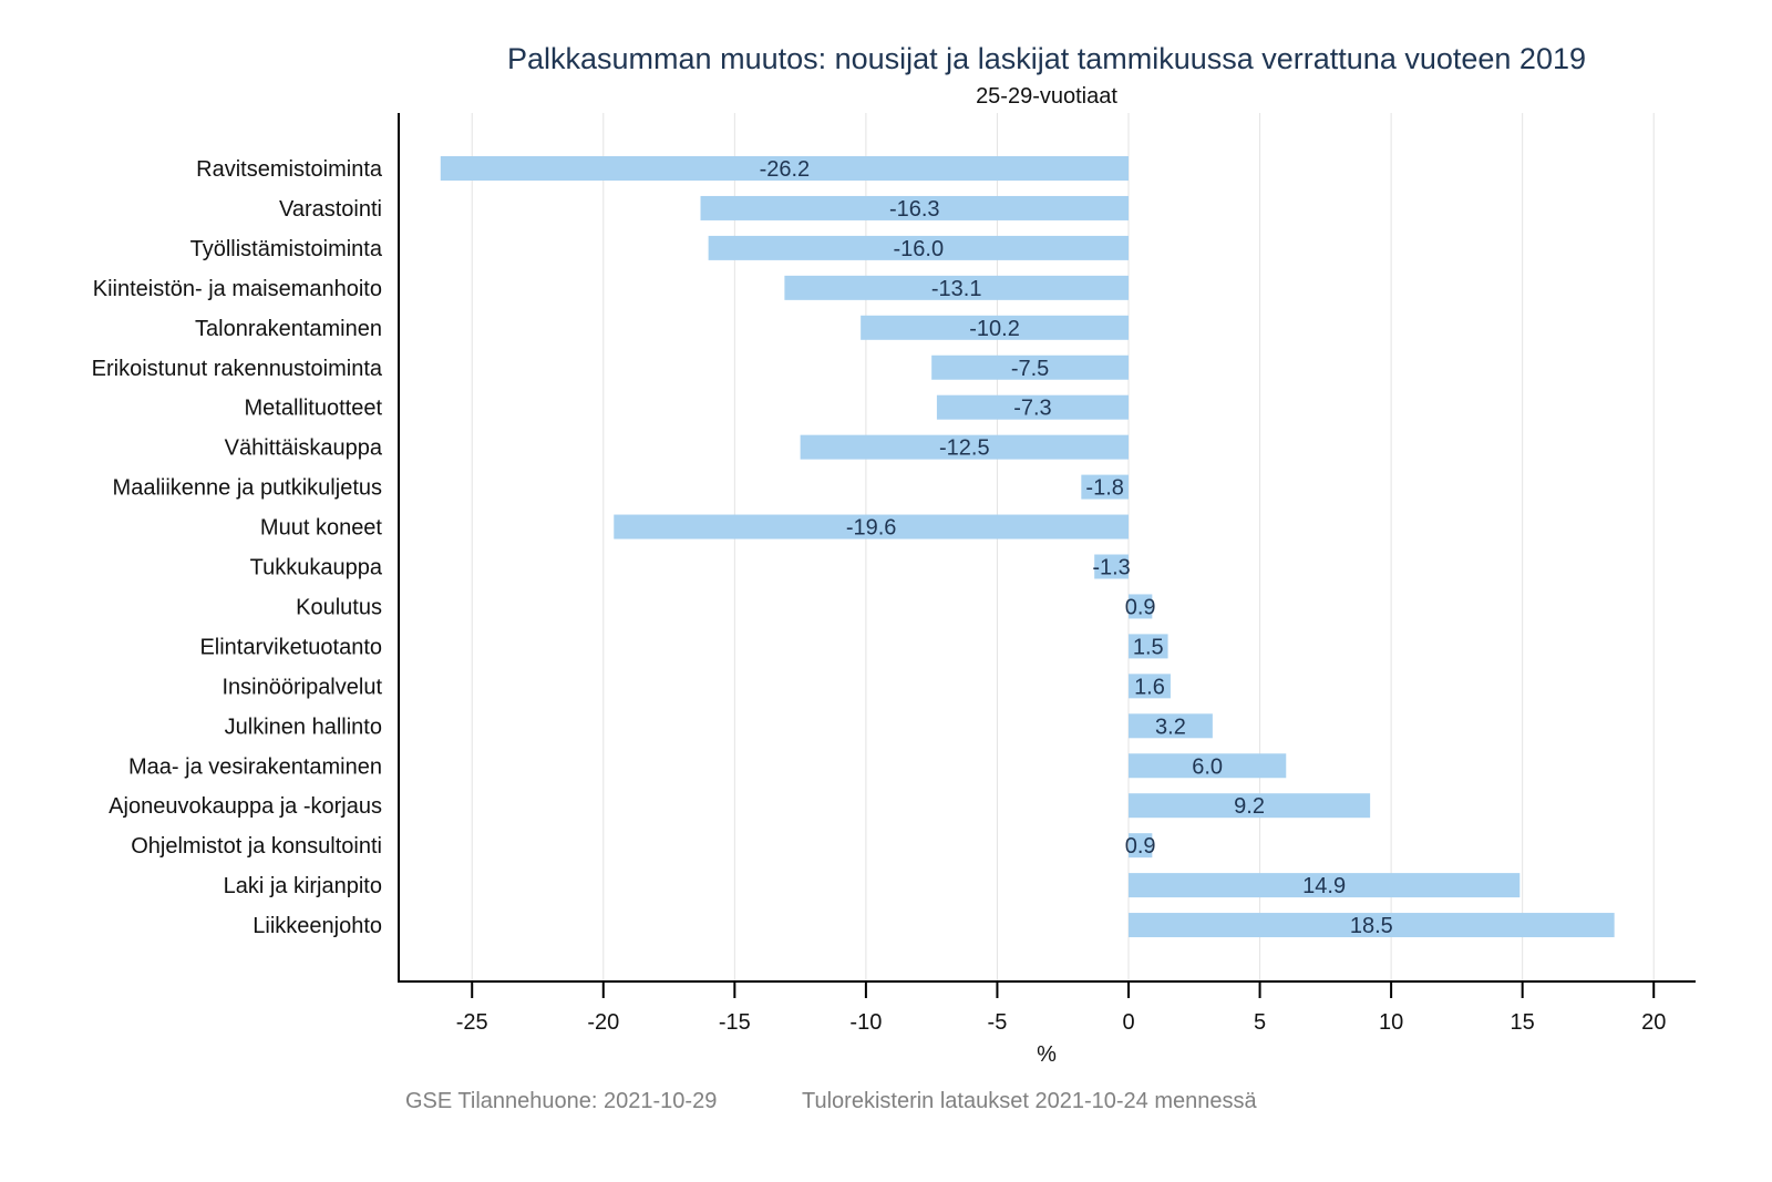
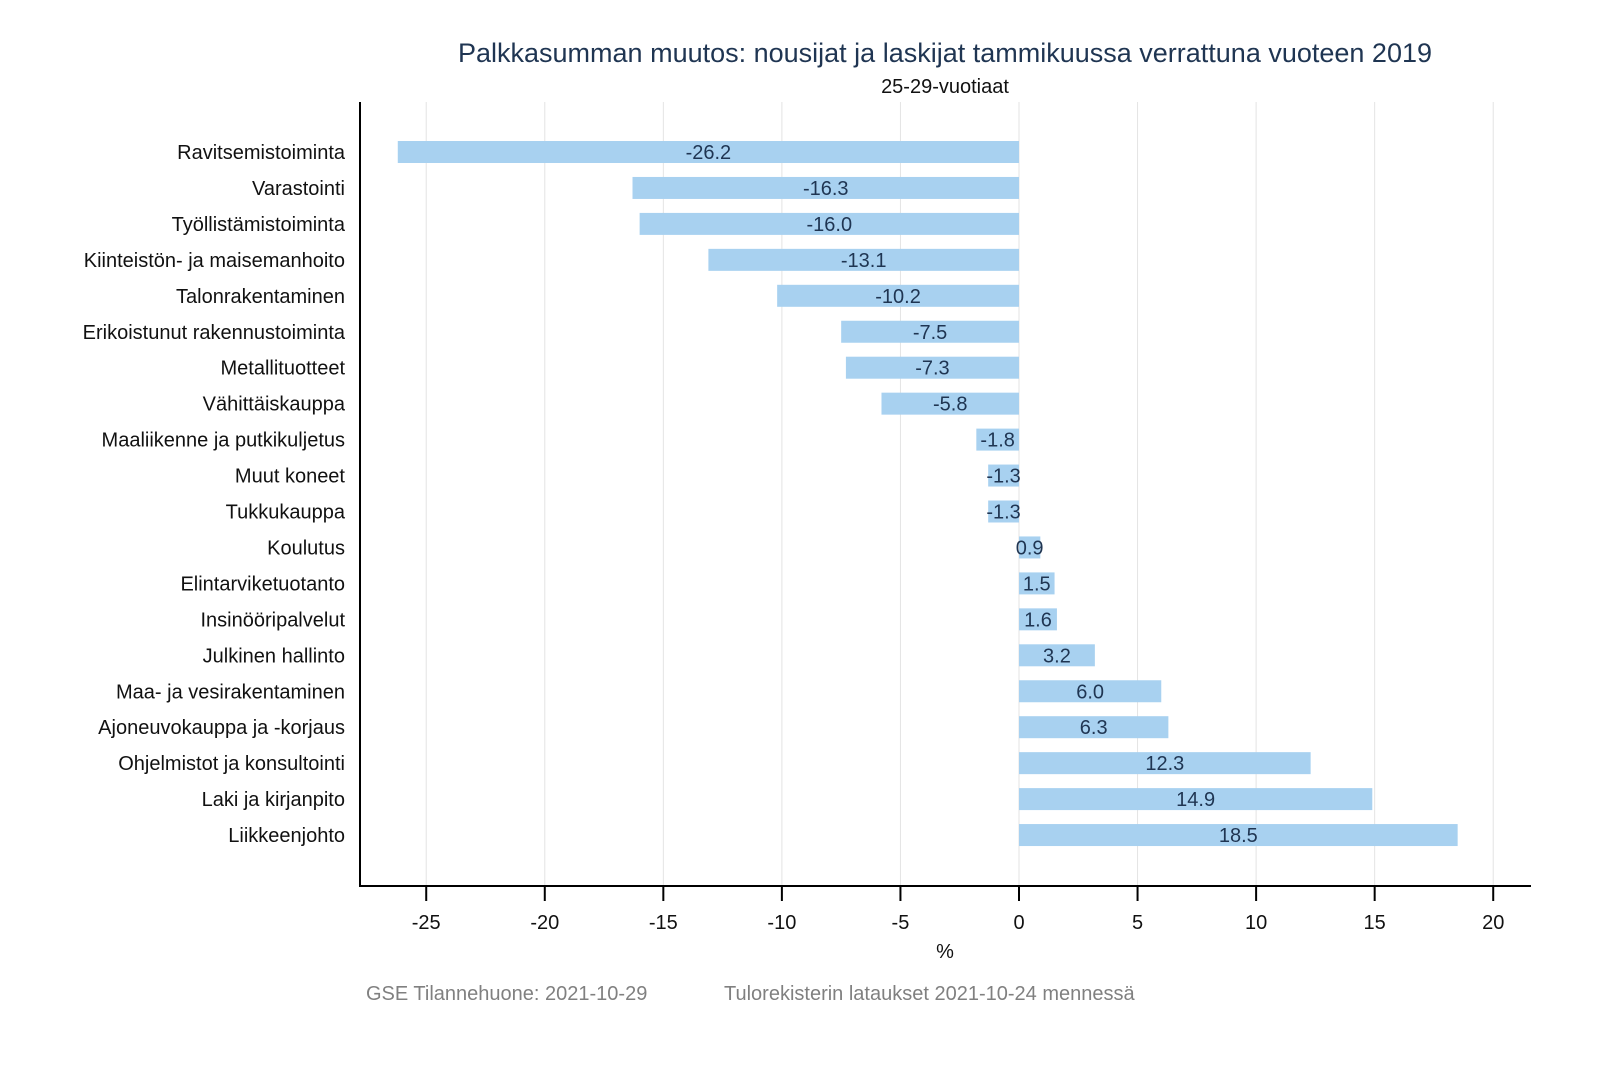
Vähittäiskauppa: -12.5 -> -5.8
Muut koneet: -19.6 -> -1.3
Ajoneuvokauppa ja -korjaus: 9.2 -> 6.3
Ohjelmistot ja konsultointi: 0.9 -> 12.3
